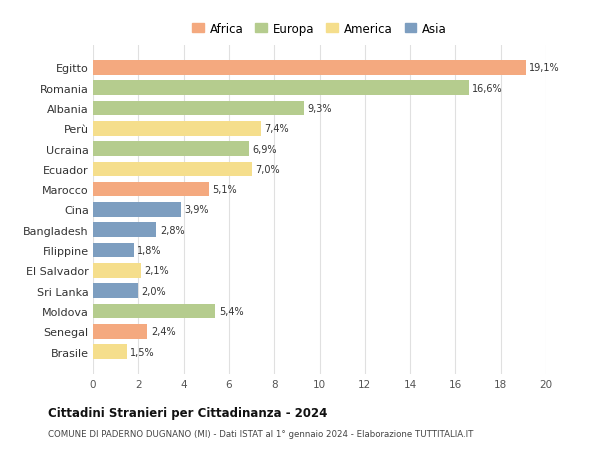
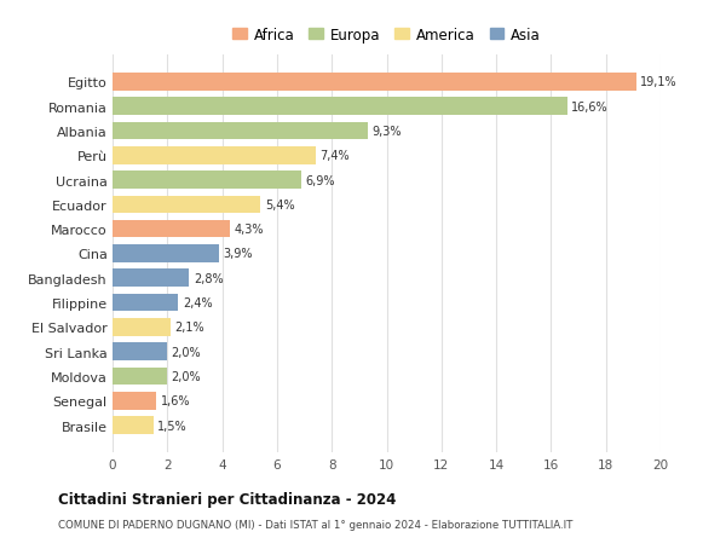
Ecuador: 7,0% -> 5,4%
Marocco: 5,1% -> 4,3%
Filippine: 1,8% -> 2,4%
Moldova: 5,4% -> 2,0%
Senegal: 2,4% -> 1,6%
